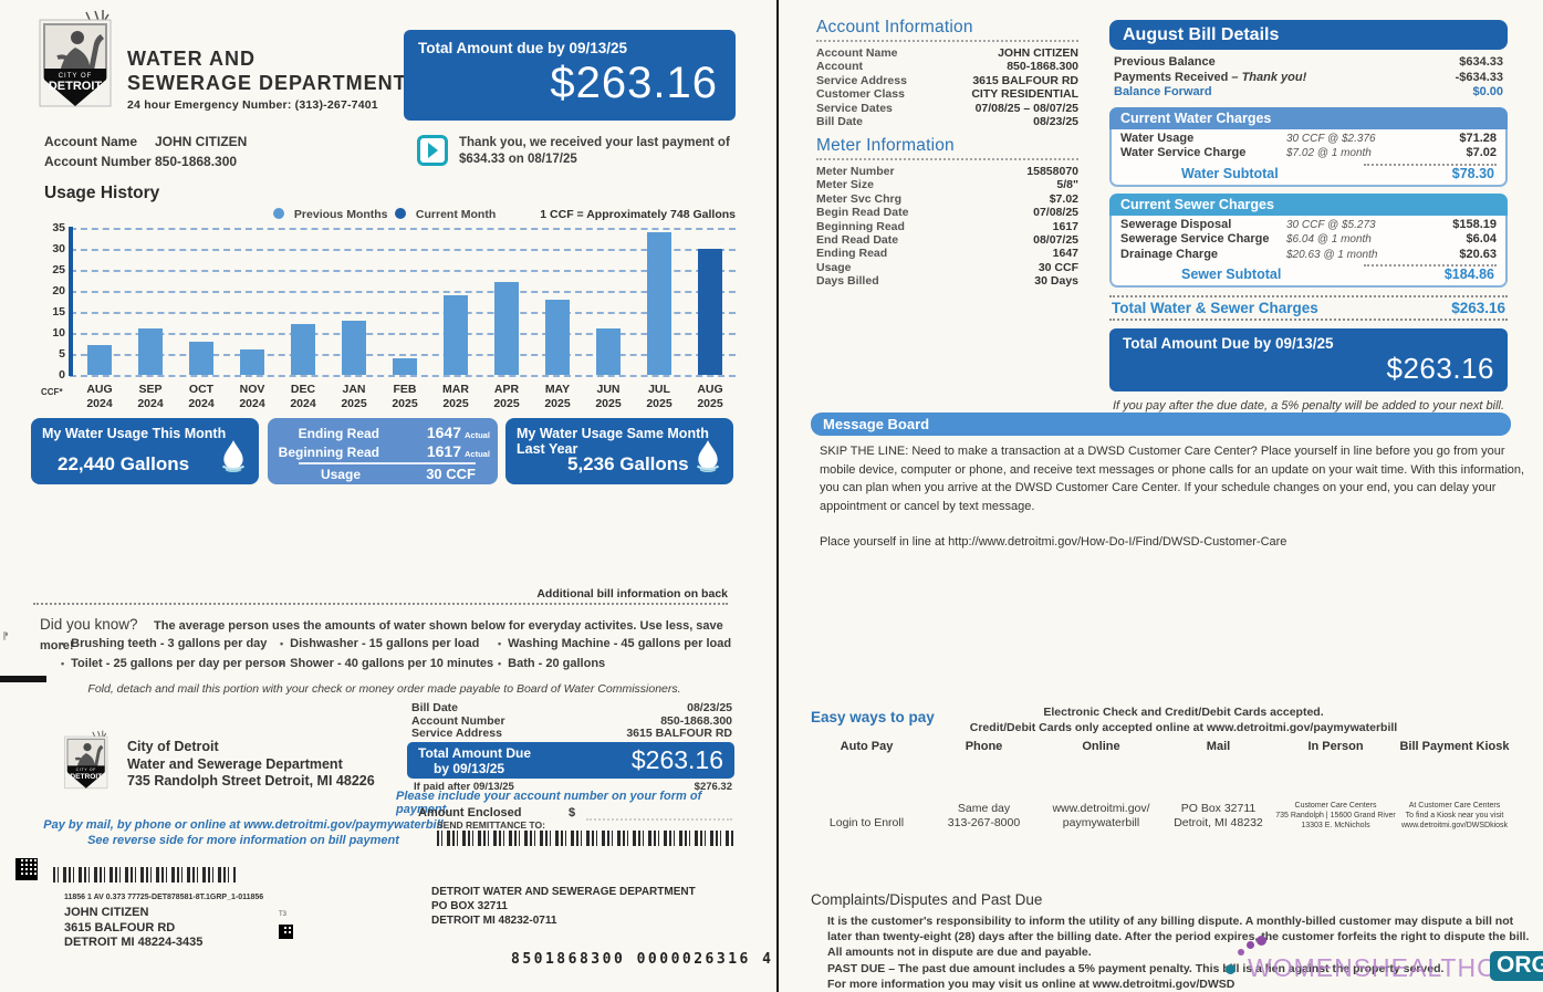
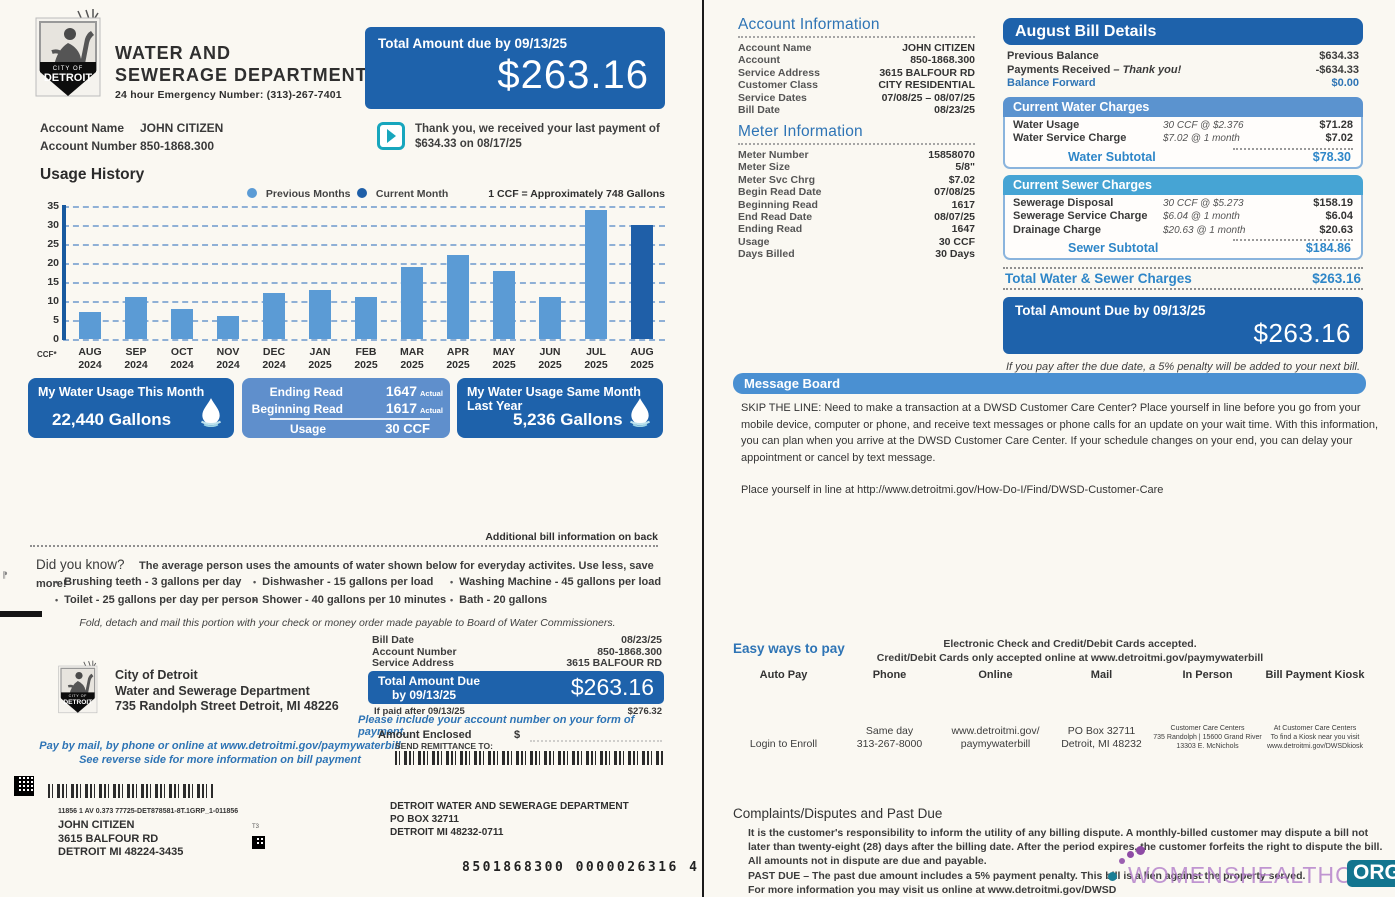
FEB 2025: 4 -> 11
